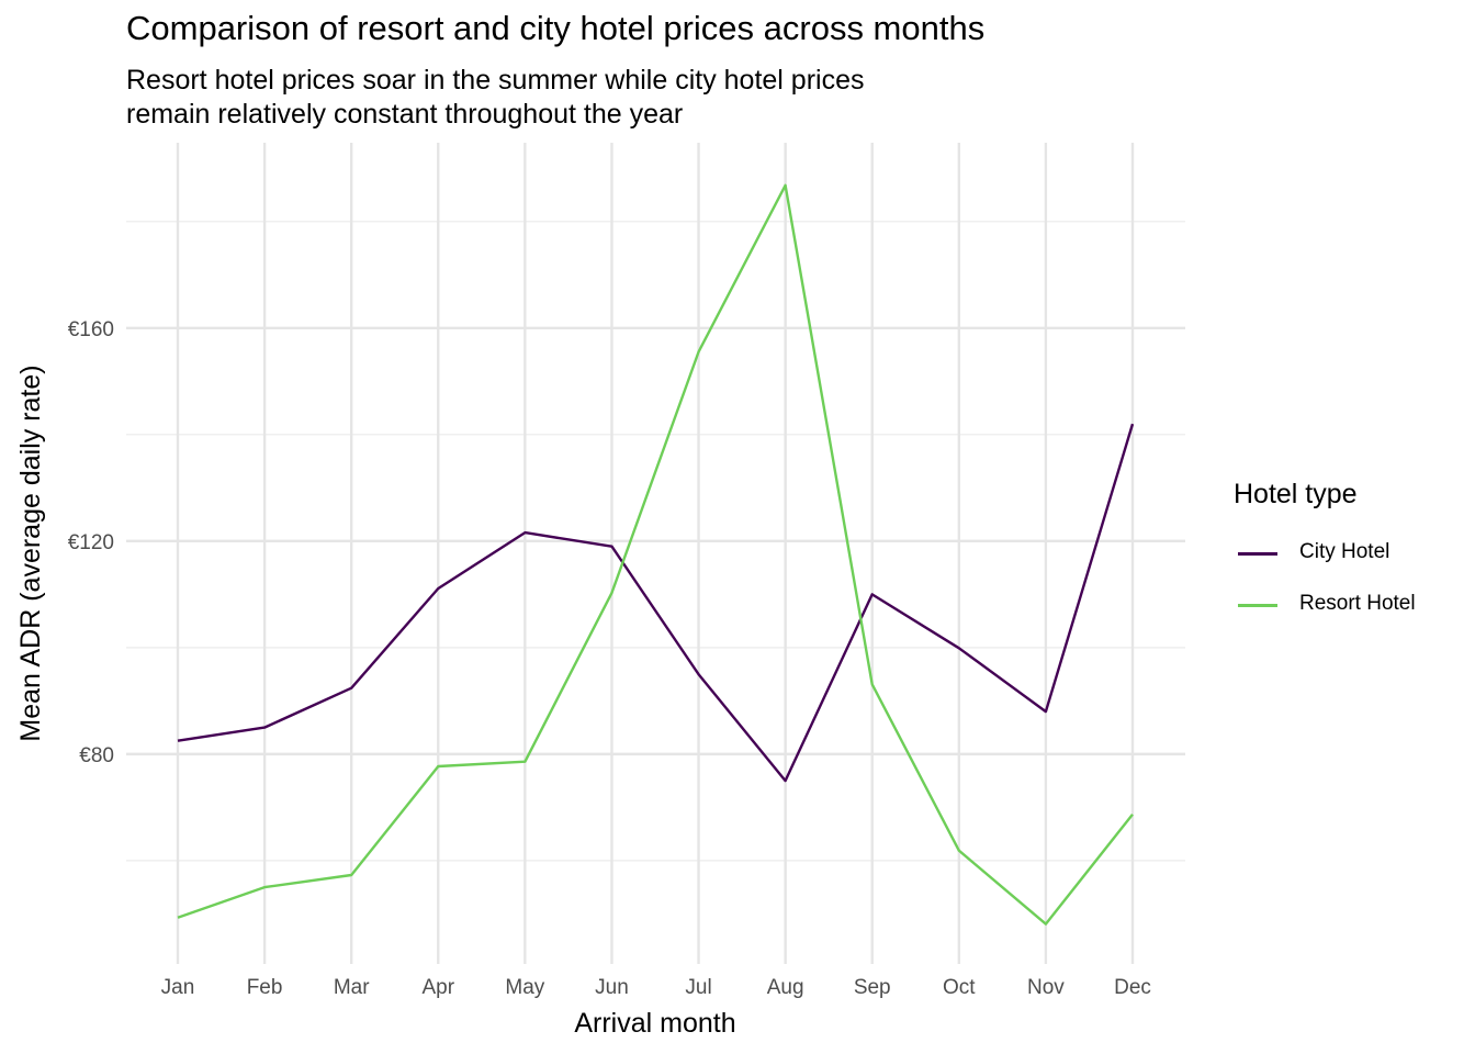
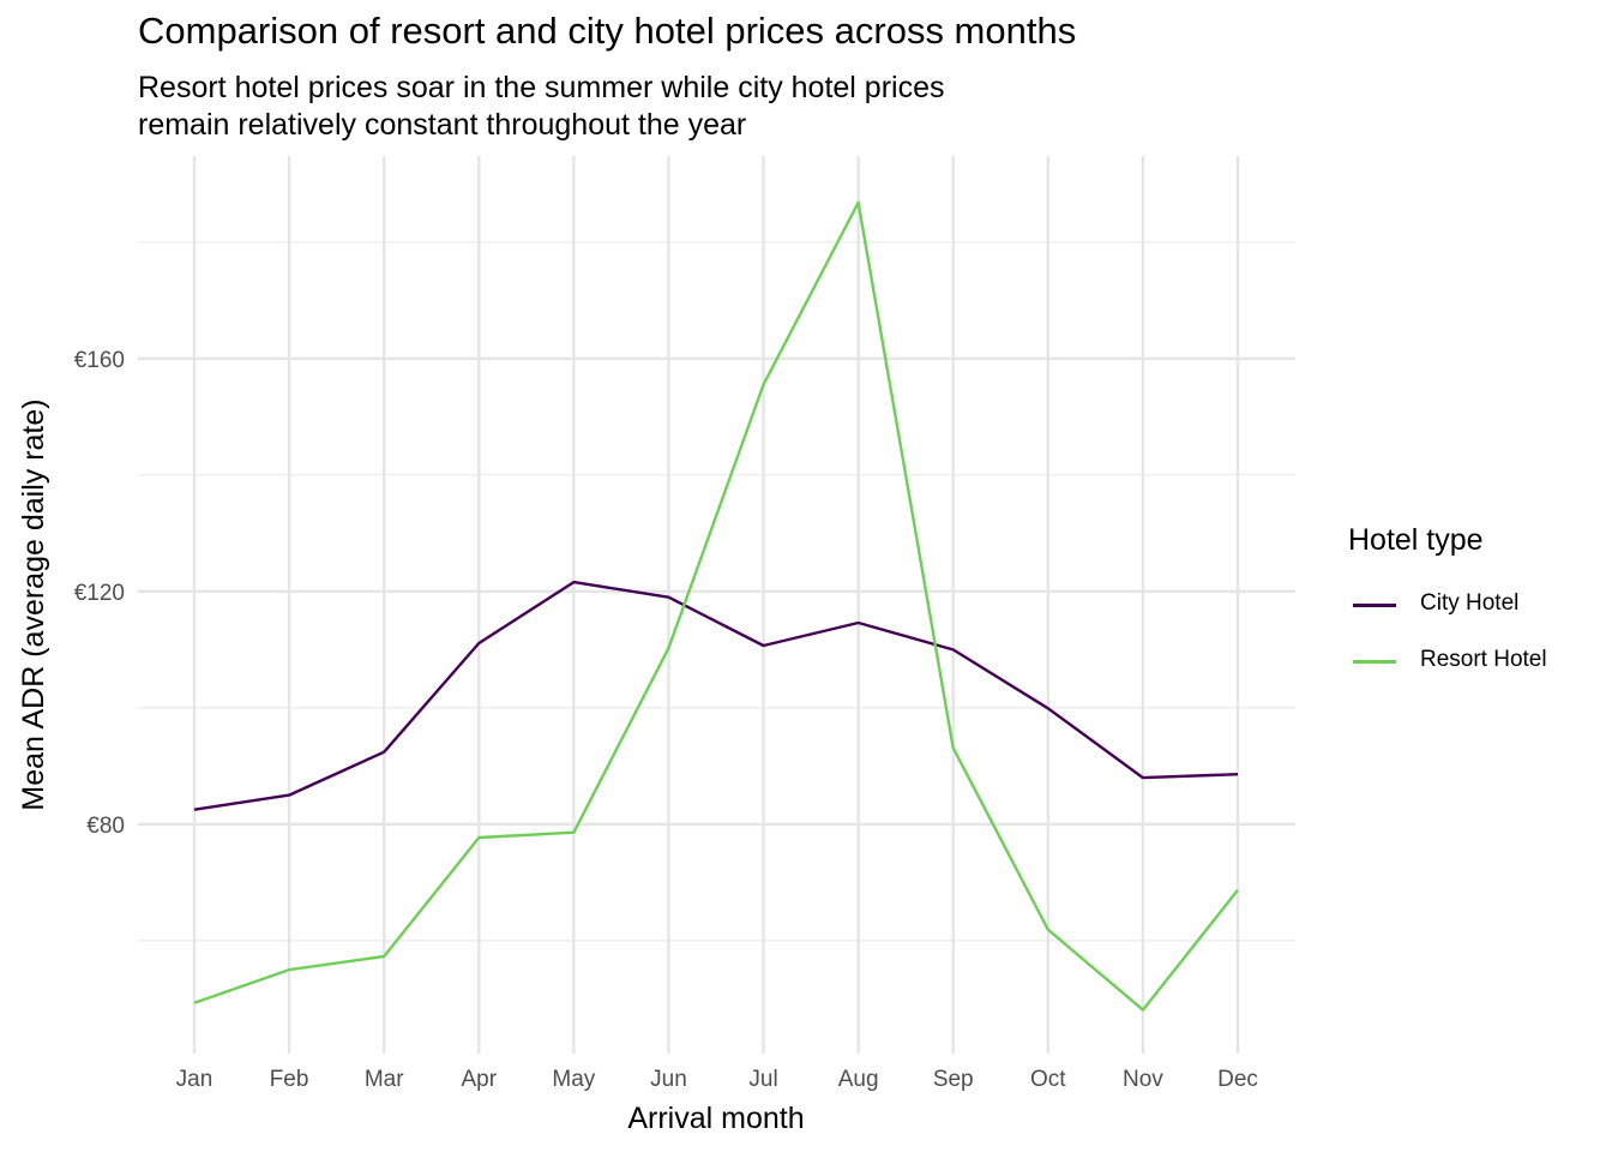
City Hotel/Jul: €95 -> €111
City Hotel/Aug: €75 -> €115
City Hotel/Dec: €142 -> €89
